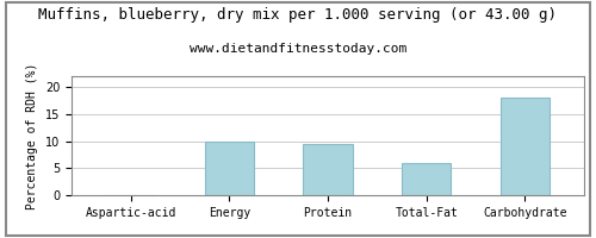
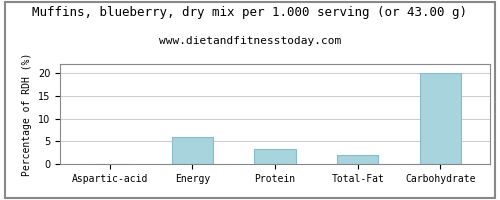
Energy: 10.0 -> 6.0
Protein: 9.5 -> 3.2
Total-Fat: 6.0 -> 2.0
Carbohydrate: 18.0 -> 20.0
